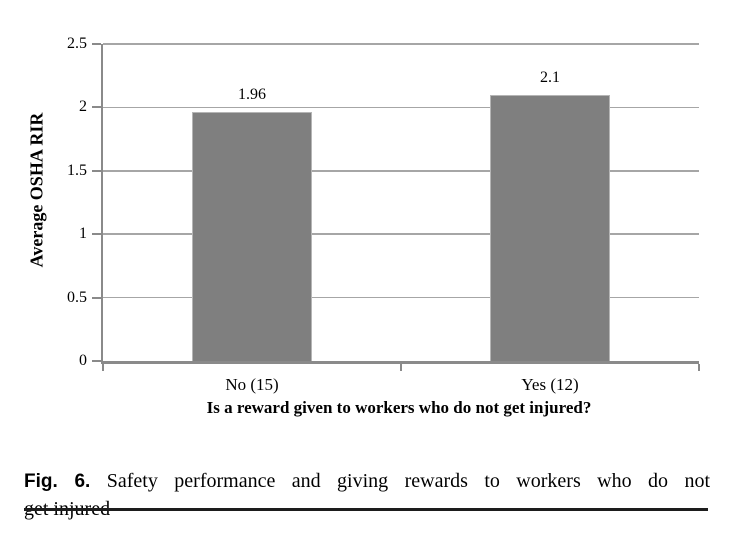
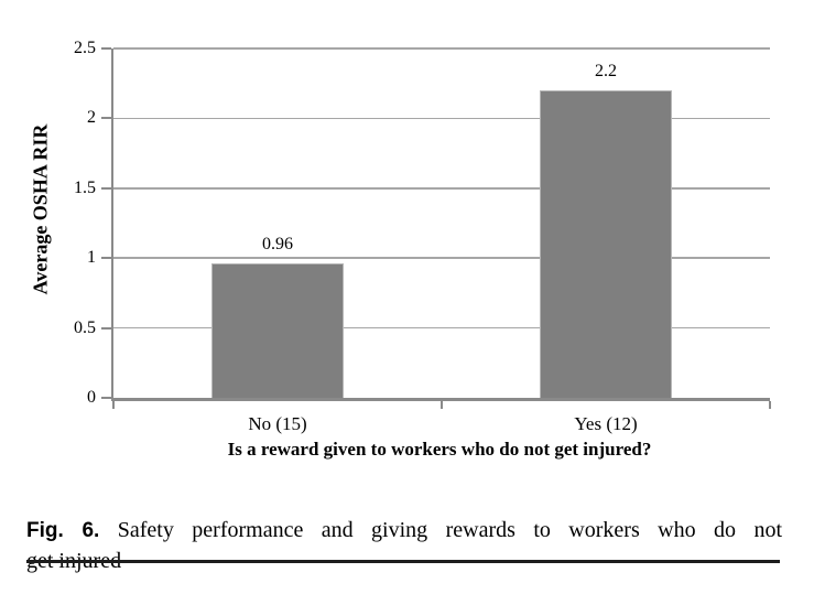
No (15): 1.96 -> 0.96
Yes (12): 2.1 -> 2.2
